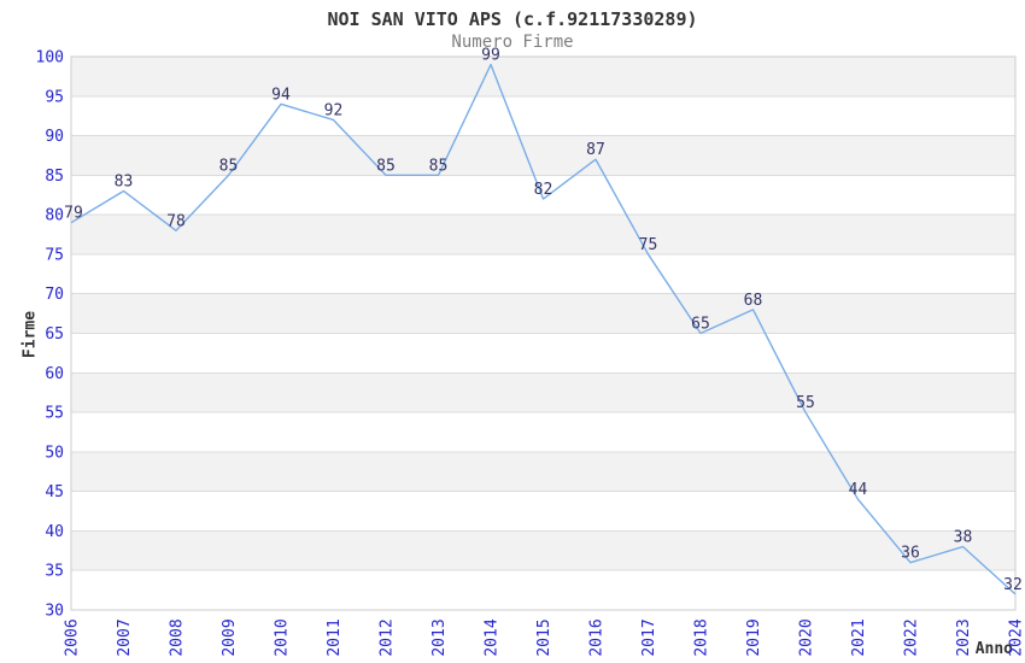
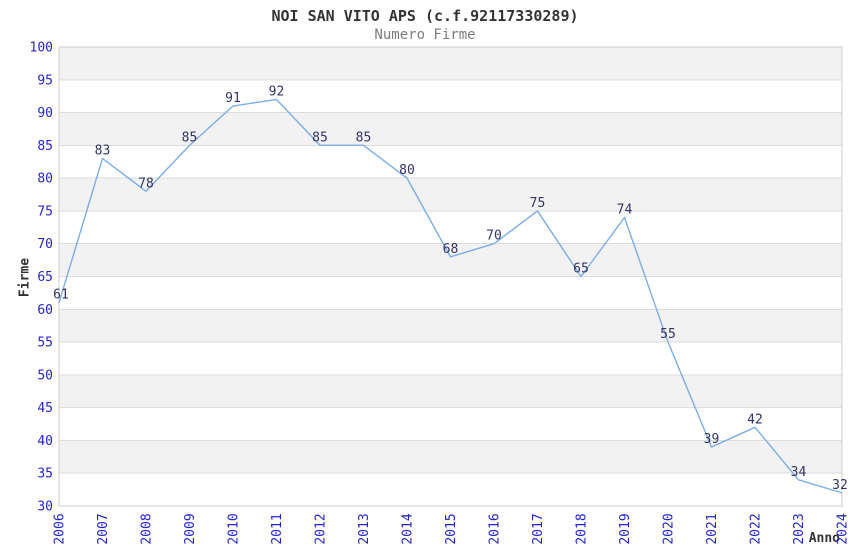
2006: 79 -> 61
2010: 94 -> 91
2014: 99 -> 80
2015: 82 -> 68
2016: 87 -> 70
2019: 68 -> 74
2021: 44 -> 39
2022: 36 -> 42
2023: 38 -> 34
